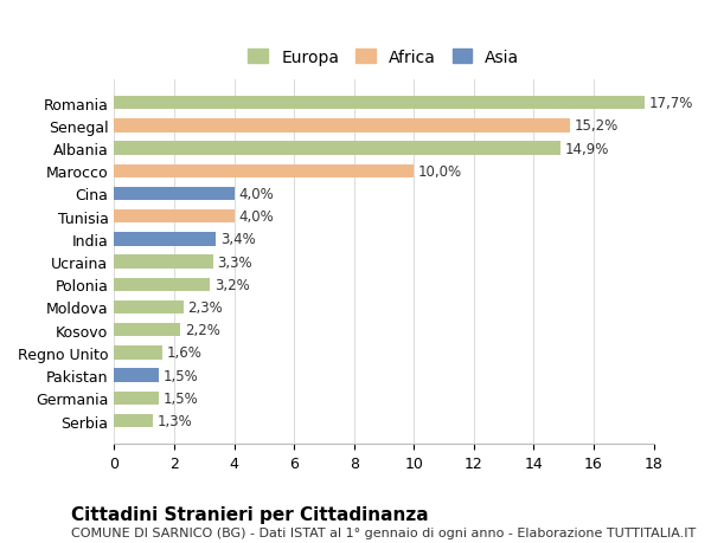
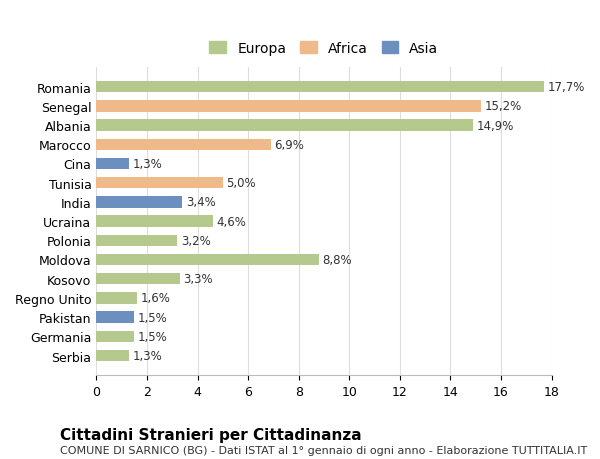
Marocco: 10,0% -> 6,9%
Cina: 4,0% -> 1,3%
Tunisia: 4,0% -> 5,0%
Ucraina: 3,3% -> 4,6%
Moldova: 2,3% -> 8,8%
Kosovo: 2,2% -> 3,3%
